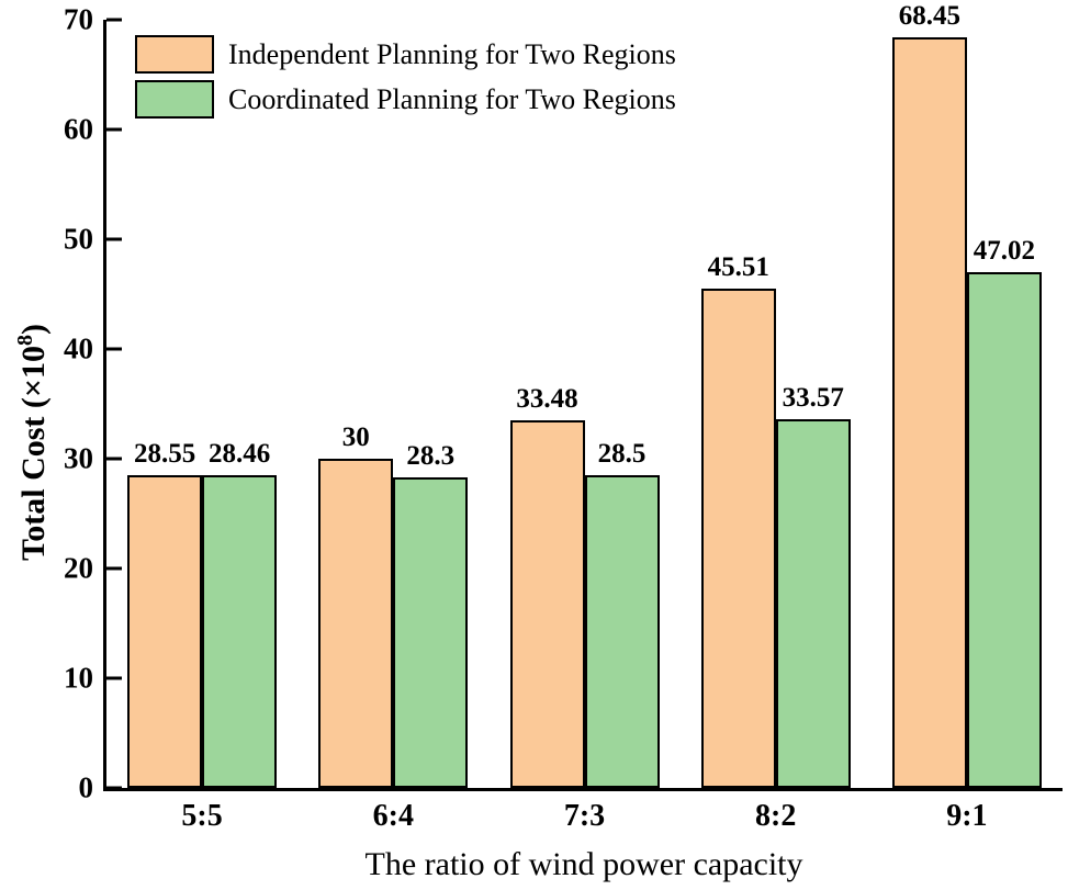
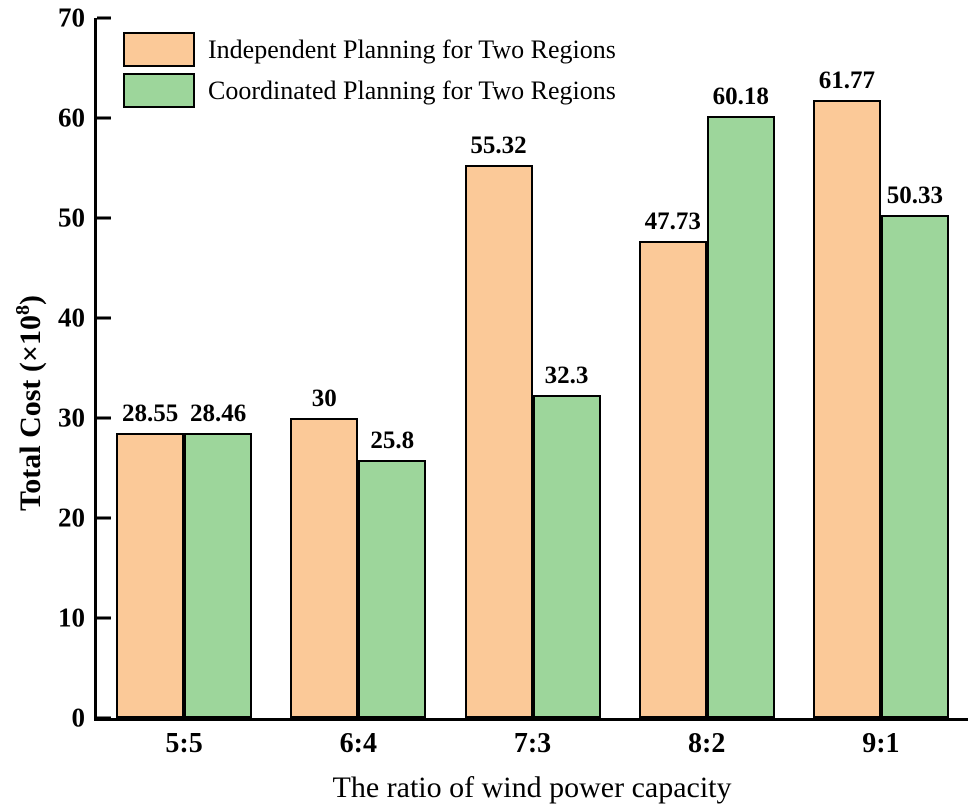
Coordinated Planning for Two Regions/6:4: 28.3 -> 25.8
Independent Planning for Two Regions/7:3: 33.48 -> 55.32
Coordinated Planning for Two Regions/7:3: 28.5 -> 32.3
Independent Planning for Two Regions/8:2: 45.51 -> 47.73
Coordinated Planning for Two Regions/8:2: 33.57 -> 60.18
Independent Planning for Two Regions/9:1: 68.45 -> 61.77
Coordinated Planning for Two Regions/9:1: 47.02 -> 50.33
